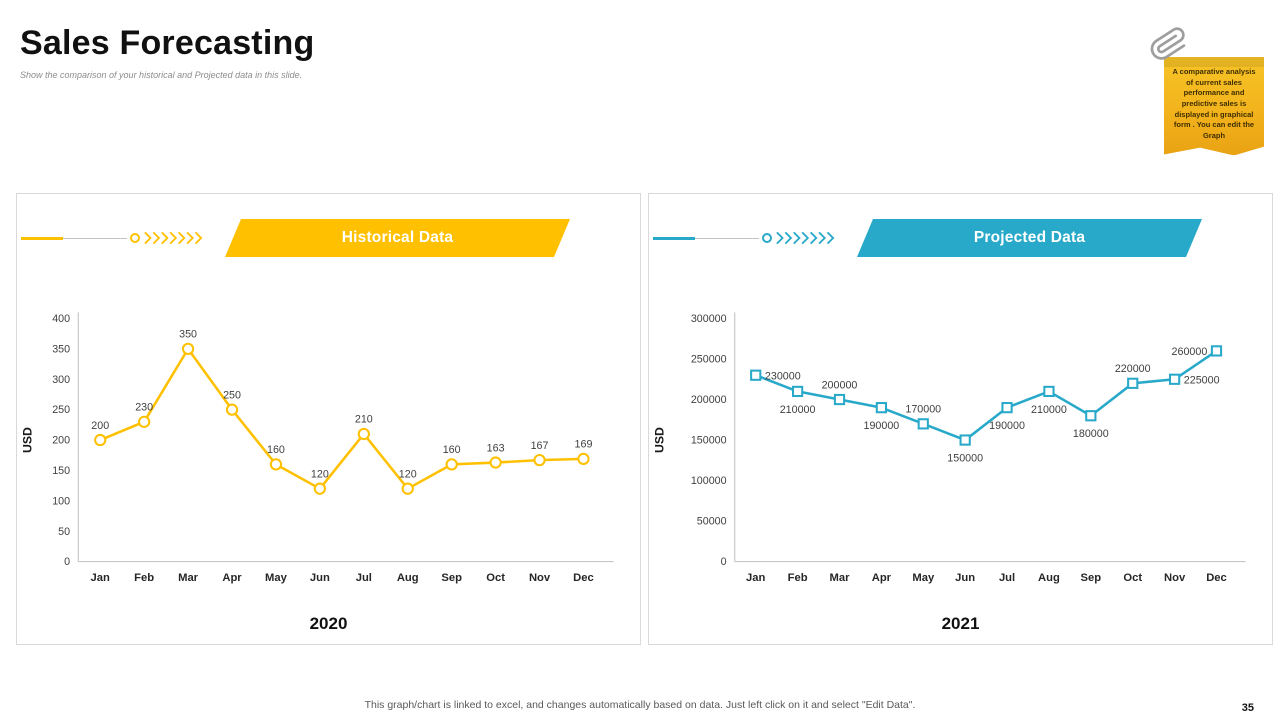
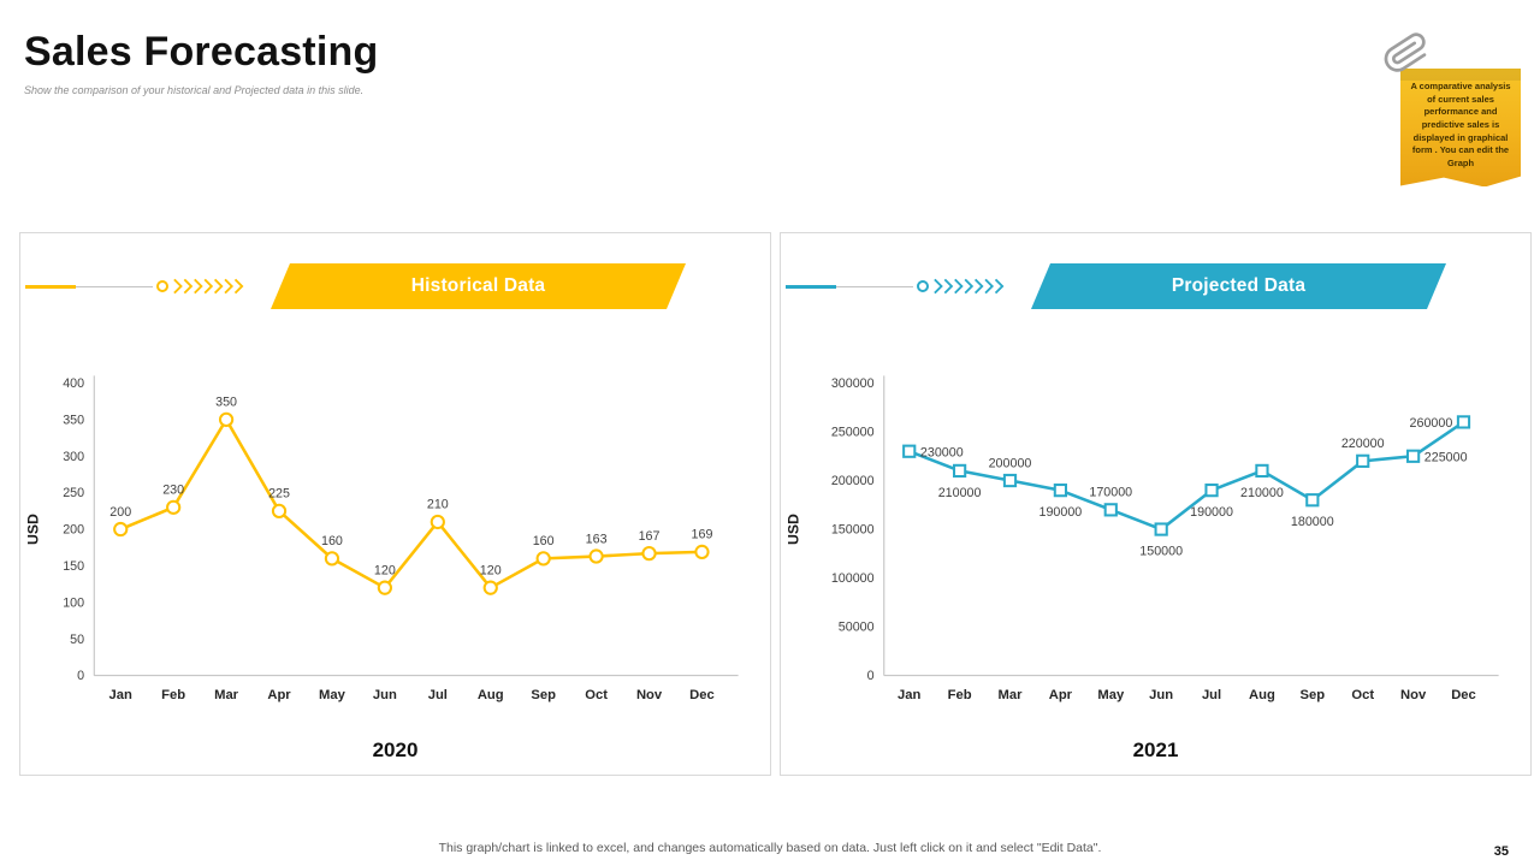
Historical Data/Apr: 250 -> 225
